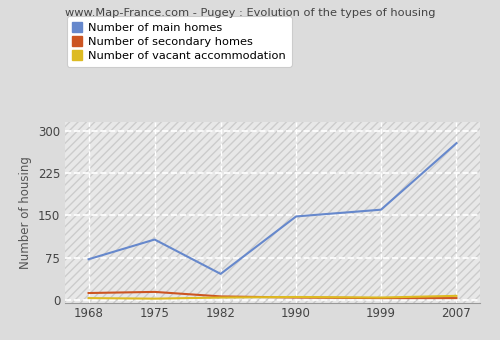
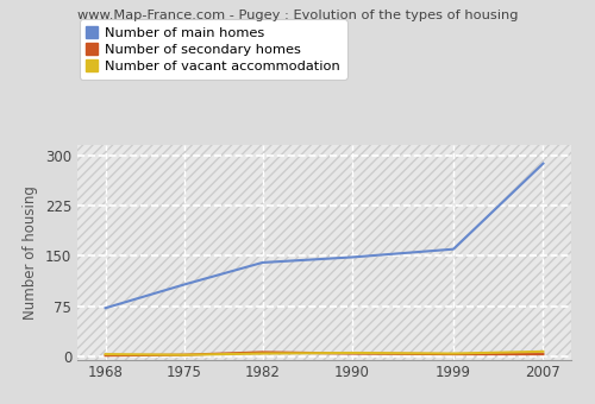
Number of secondary homes/1968: 12 -> 1
Number of secondary homes/1975: 14 -> 2
Number of main homes/1982: 46 -> 140
Number of main homes/2007: 278 -> 288
